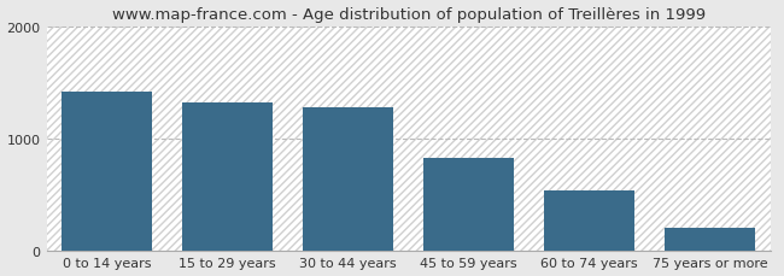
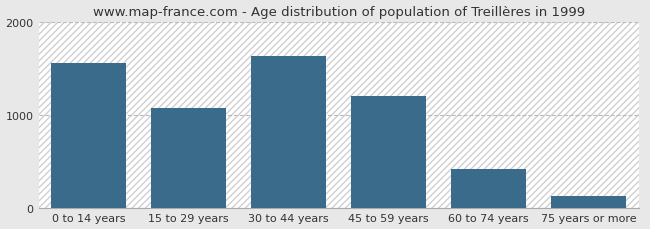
0 to 14 years: 1420 -> 1550
15 to 29 years: 1320 -> 1080
30 to 44 years: 1280 -> 1630
45 to 59 years: 820 -> 1200
60 to 74 years: 540 -> 420
75 years or more: 200 -> 130
